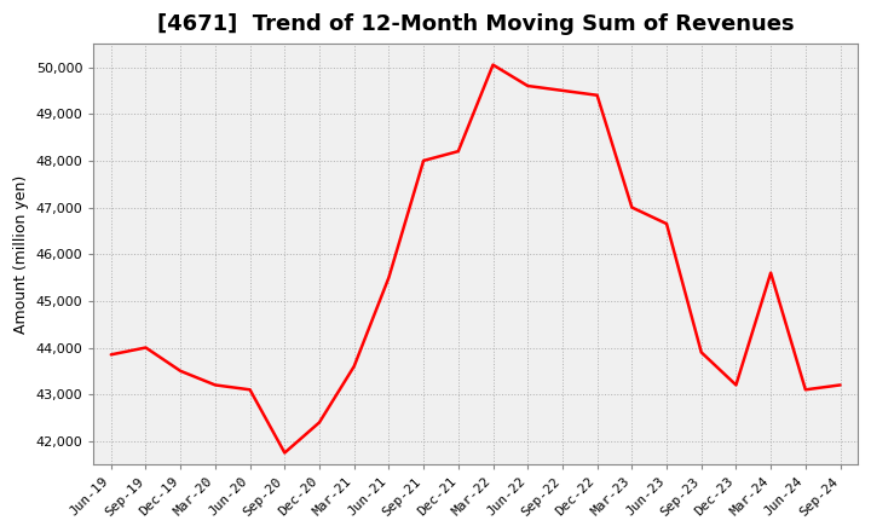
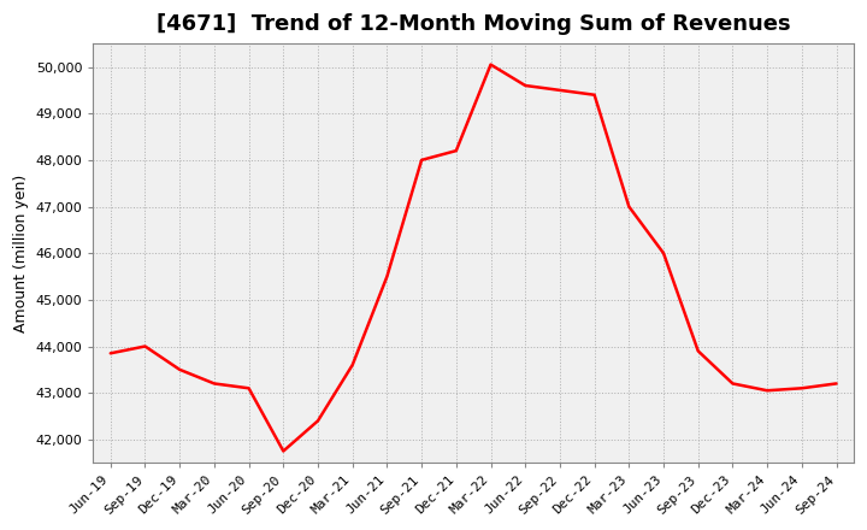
Jun-23: 46,650 -> 46,000
Mar-24: 45,600 -> 43,050
